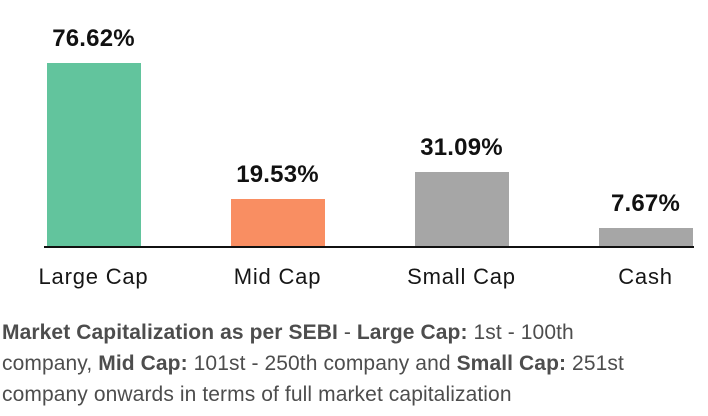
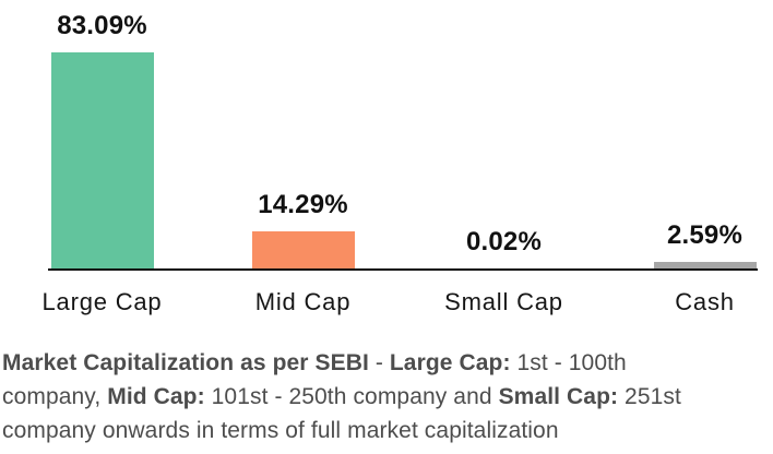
Large Cap: 76.62% -> 83.09%
Mid Cap: 19.53% -> 14.29%
Small Cap: 31.09% -> 0.02%
Cash: 7.67% -> 2.59%
